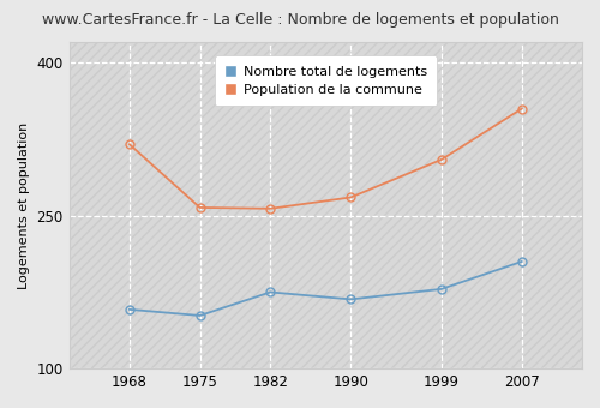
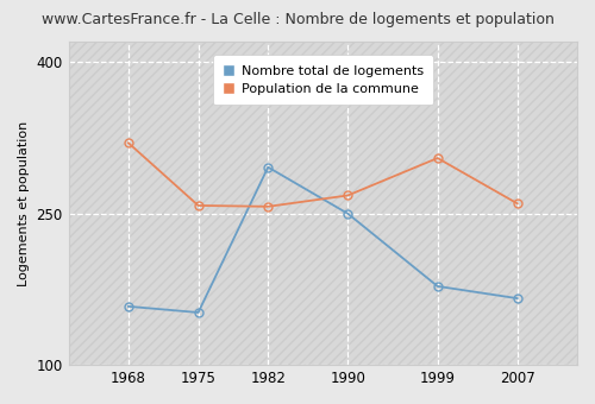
Nombre total de logements/1982: 175 -> 296
Nombre total de logements/1990: 168 -> 250
Nombre total de logements/2007: 205 -> 166
Population de la commune/2007: 355 -> 260
